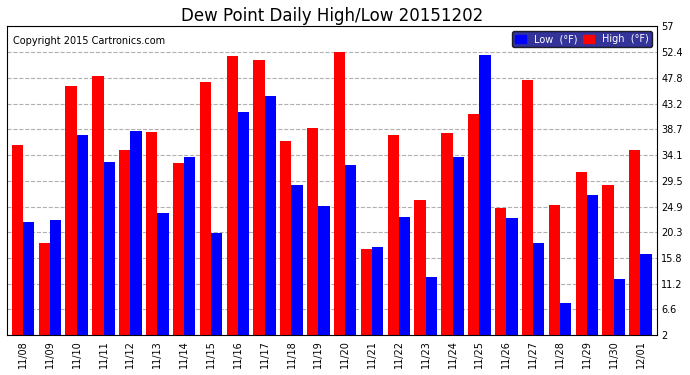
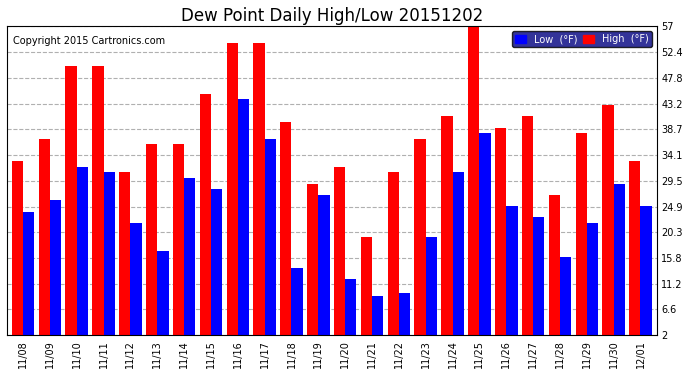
High (°F)/11/08: 35.8 -> 33.0
Low (°F)/11/08: 22.2 -> 24.0
High (°F)/11/09: 18.4 -> 37.0
Low (°F)/11/09: 22.6 -> 26.0
High (°F)/11/10: 46.4 -> 50.0
Low (°F)/11/10: 37.6 -> 32.0
High (°F)/11/11: 48.2 -> 50.0
Low (°F)/11/11: 32.8 -> 31.0
High (°F)/11/12: 35.0 -> 31.0
Low (°F)/11/12: 38.4 -> 22.0
High (°F)/11/13: 38.2 -> 36.0
Low (°F)/11/13: 23.8 -> 17.0
High (°F)/11/14: 32.6 -> 36.0
Low (°F)/11/14: 33.8 -> 30.0
High (°F)/11/15: 47.2 -> 45.0
Low (°F)/11/15: 20.2 -> 28.0
High (°F)/11/16: 51.8 -> 54.0
Low (°F)/11/16: 41.8 -> 44.0
High (°F)/11/17: 51.0 -> 54.0
Low (°F)/11/17: 44.6 -> 37.0
High (°F)/11/18: 36.6 -> 40.0
Low (°F)/11/18: 28.8 -> 14.0
High (°F)/11/19: 39.0 -> 29.0
Low (°F)/11/19: 25.0 -> 27.0
High (°F)/11/20: 52.4 -> 32.0
Low (°F)/11/20: 32.4 -> 12.0
High (°F)/11/21: 17.4 -> 19.5
Low (°F)/11/21: 17.8 -> 9.0
High (°F)/11/22: 37.6 -> 31.0
Low (°F)/11/22: 23.0 -> 9.5
High (°F)/11/23: 26.0 -> 37.0
Low (°F)/11/23: 12.4 -> 19.5
High (°F)/11/24: 38.0 -> 41.0
Low (°F)/11/24: 33.8 -> 31.0
High (°F)/11/25: 41.4 -> 57.0
Low (°F)/11/25: 52.0 -> 38.0
High (°F)/11/26: 24.6 -> 39.0
Low (°F)/11/26: 22.8 -> 25.0
High (°F)/11/27: 47.4 -> 41.0
Low (°F)/11/27: 18.4 -> 23.0
High (°F)/11/28: 25.2 -> 27.0
Low (°F)/11/28: 7.8 -> 16.0
High (°F)/11/29: 31.0 -> 38.0
Low (°F)/11/29: 27.0 -> 22.0
High (°F)/11/30: 28.8 -> 43.0
Low (°F)/11/30: 12.0 -> 29.0
High (°F)/12/01: 35.0 -> 33.0
Low (°F)/12/01: 16.4 -> 25.0
